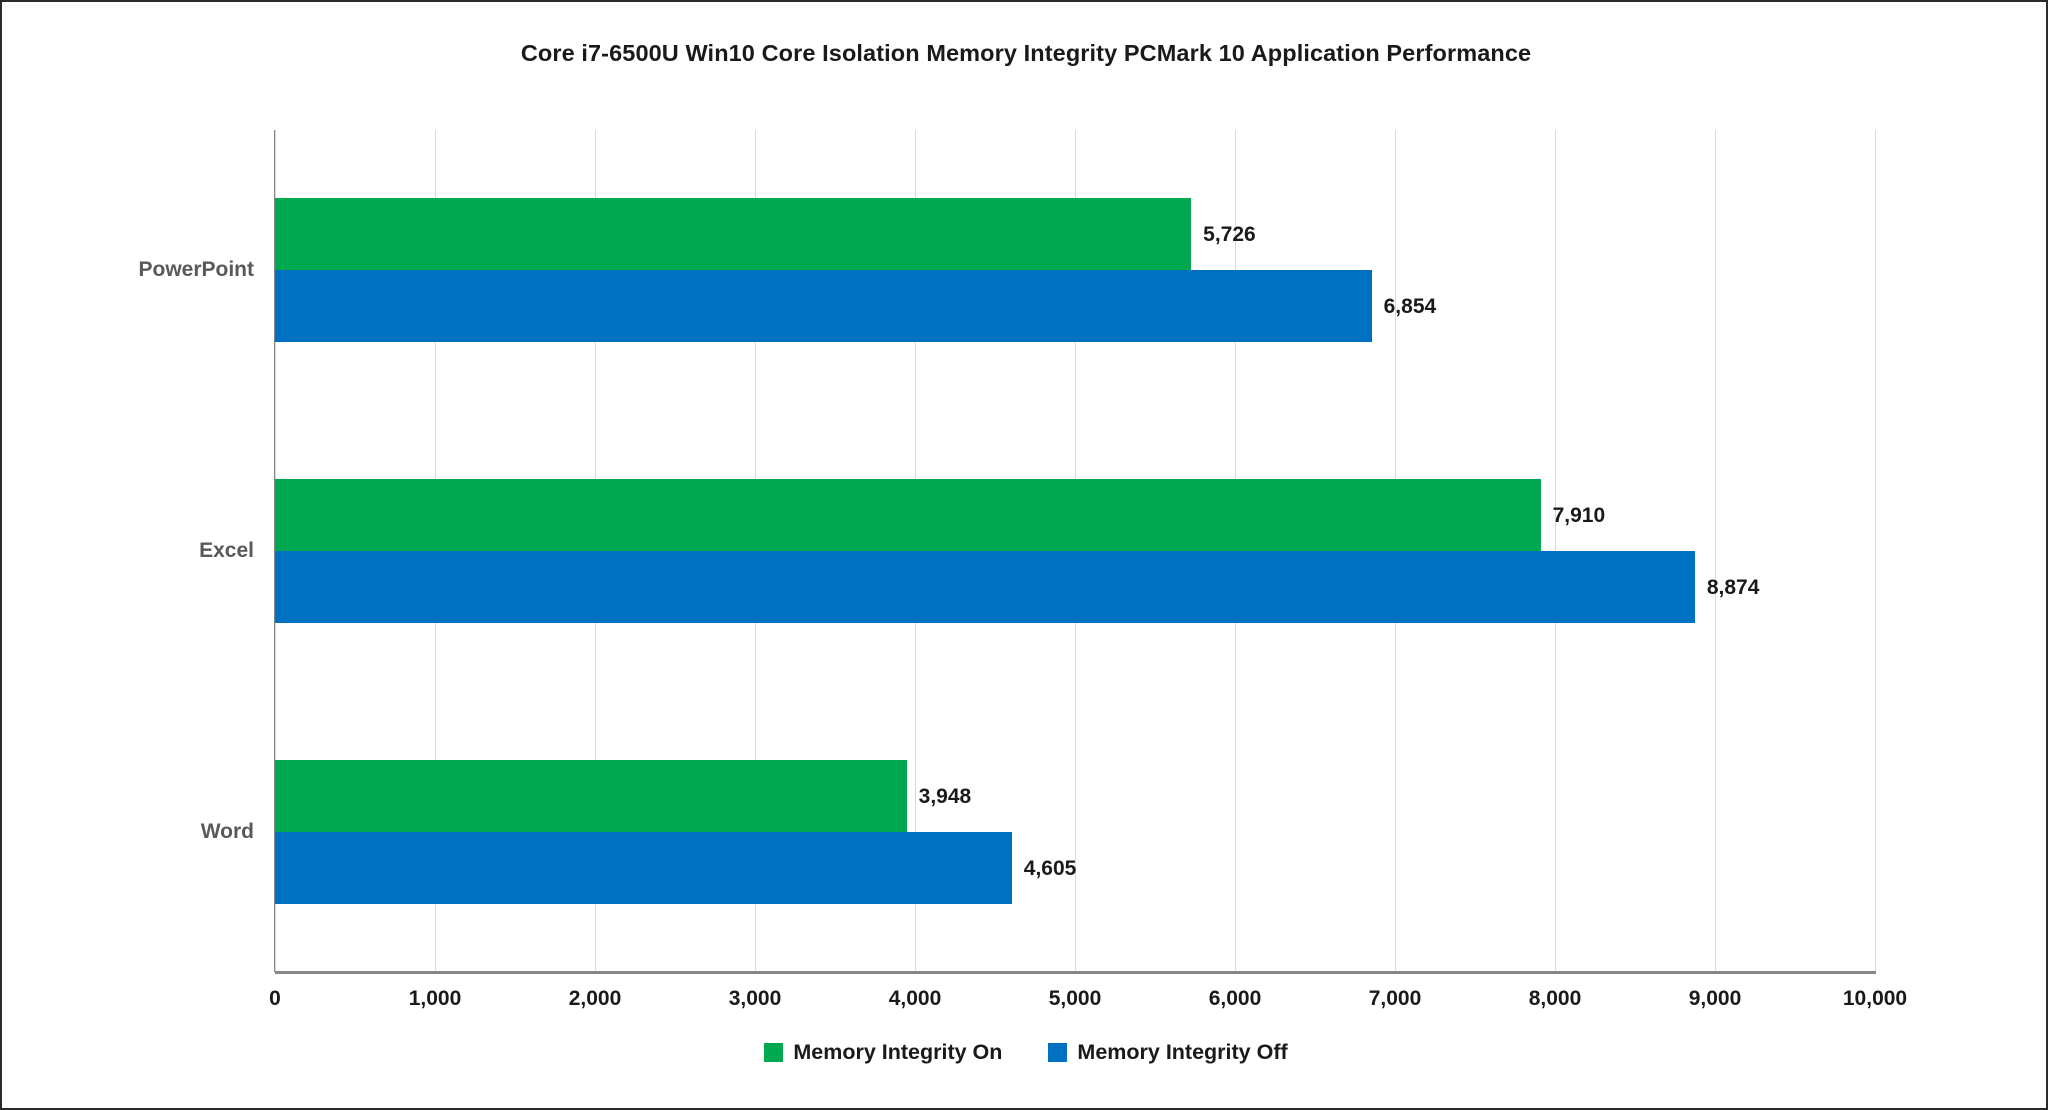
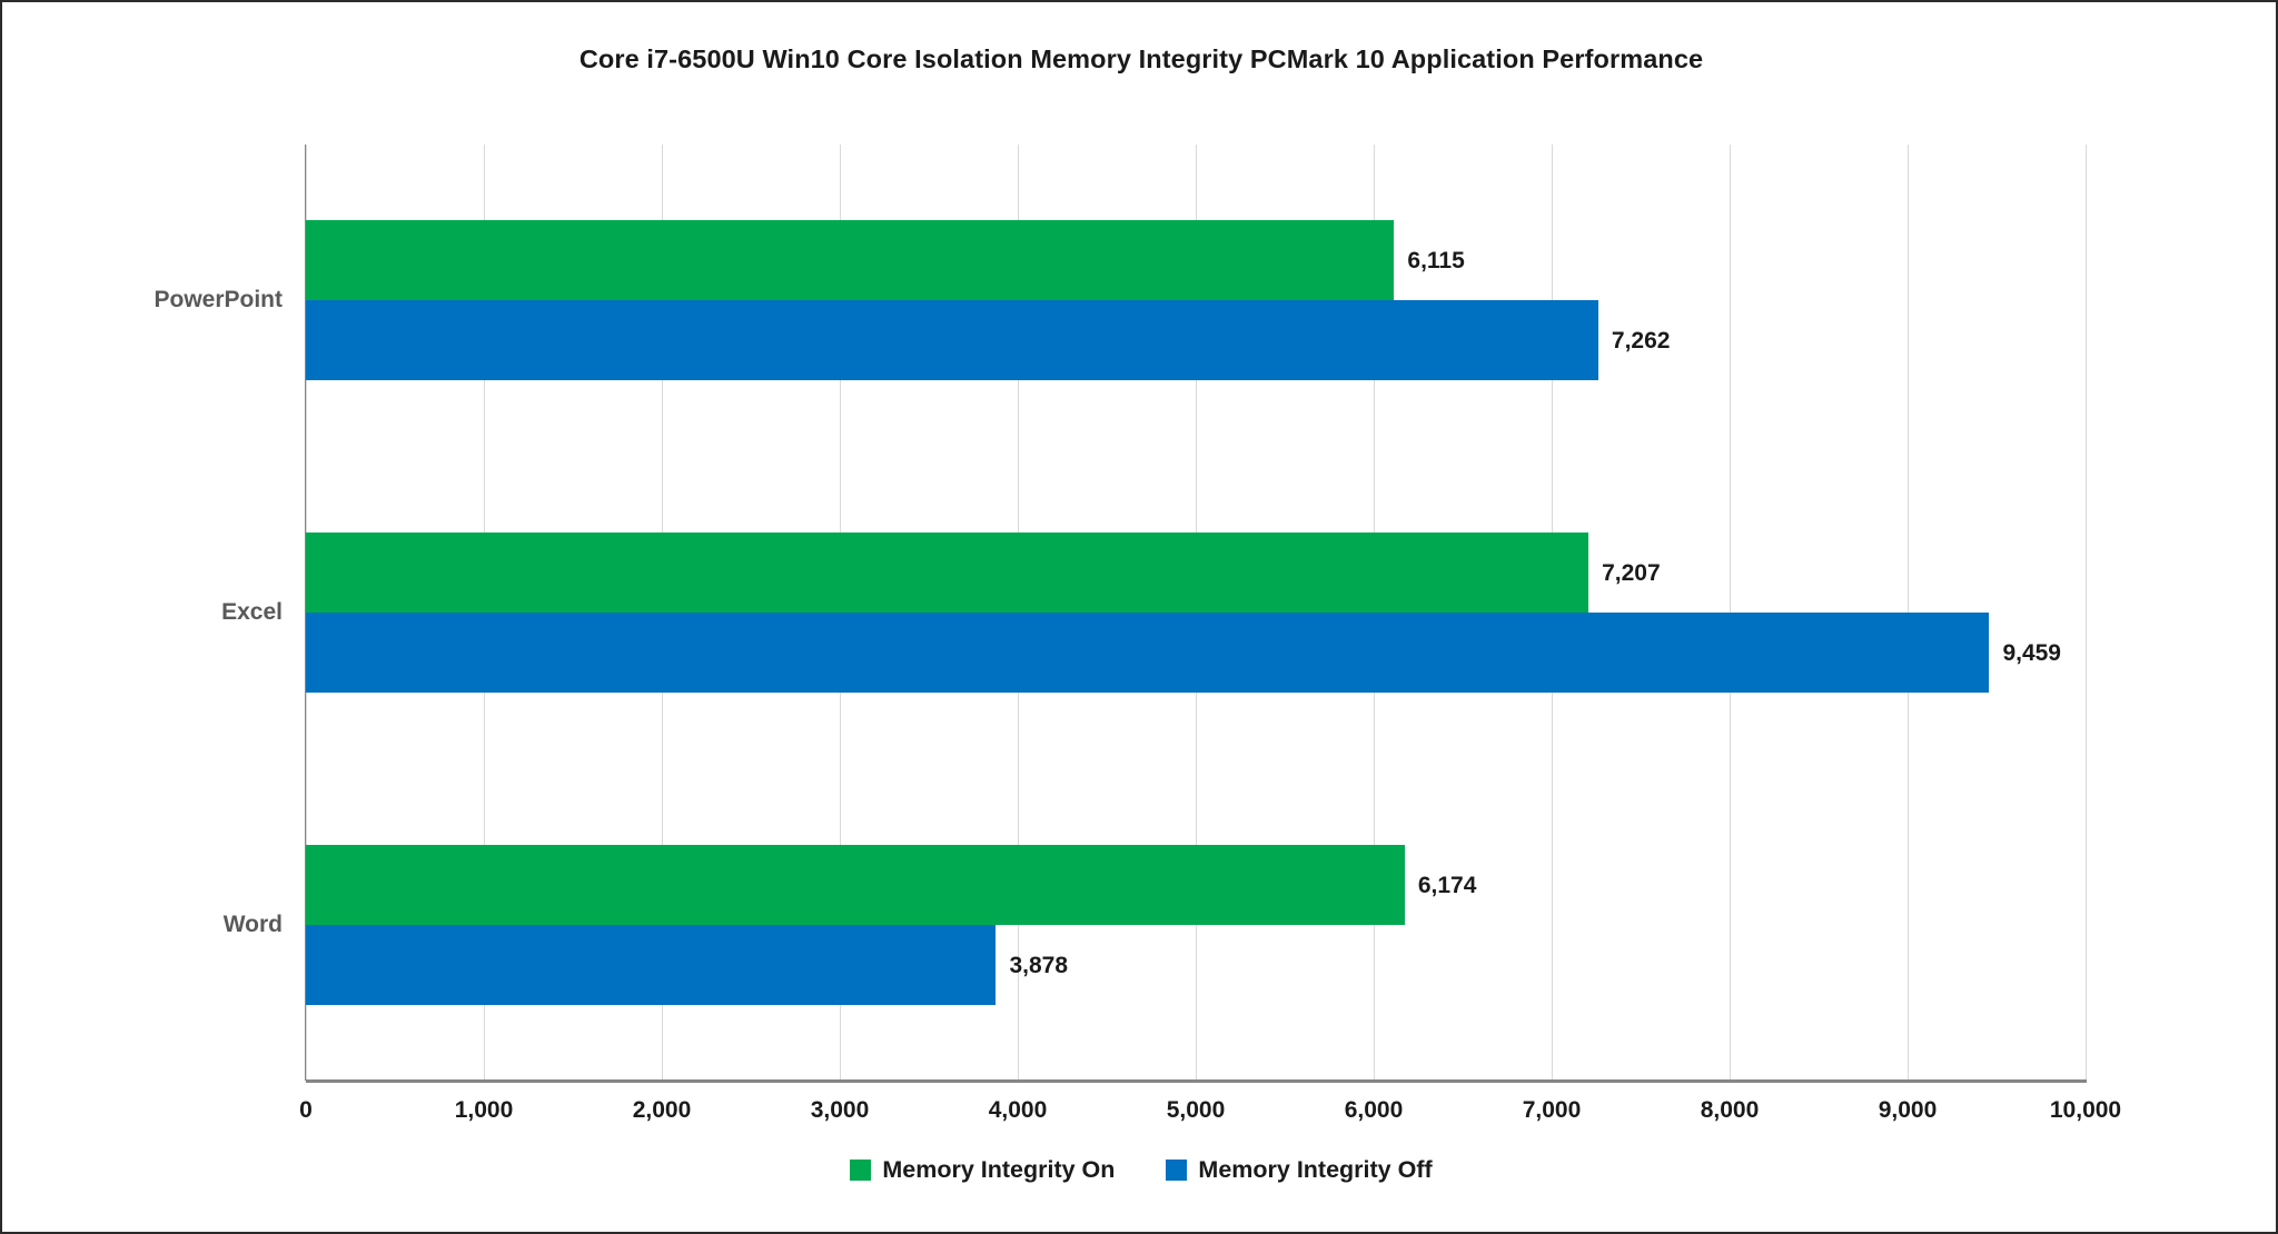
Memory Integrity On/PowerPoint: 5,726 -> 6,115
Memory Integrity Off/PowerPoint: 6,854 -> 7,262
Memory Integrity On/Excel: 7,910 -> 7,207
Memory Integrity Off/Excel: 8,874 -> 9,459
Memory Integrity On/Word: 3,948 -> 6,174
Memory Integrity Off/Word: 4,605 -> 3,878
